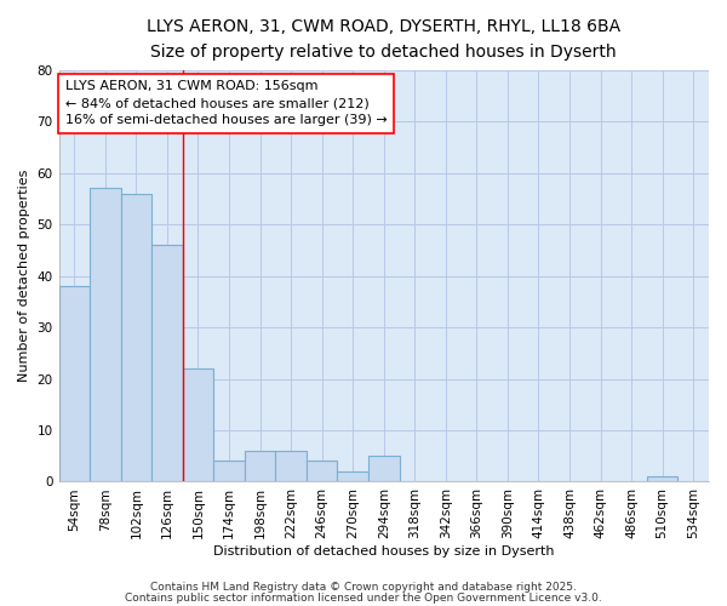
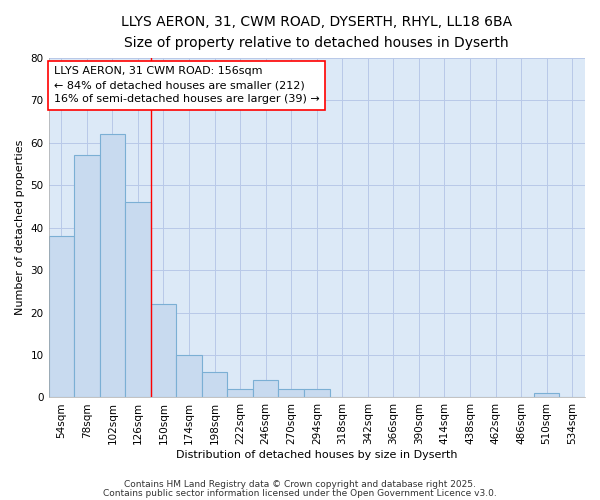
102sqm: 56 -> 62
174sqm: 4 -> 10
222sqm: 6 -> 2
294sqm: 5 -> 2
